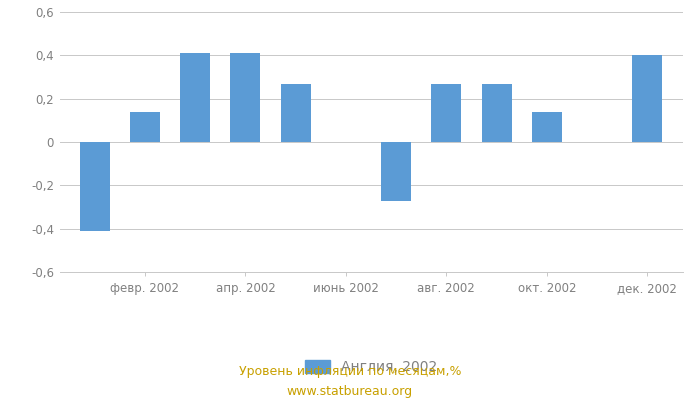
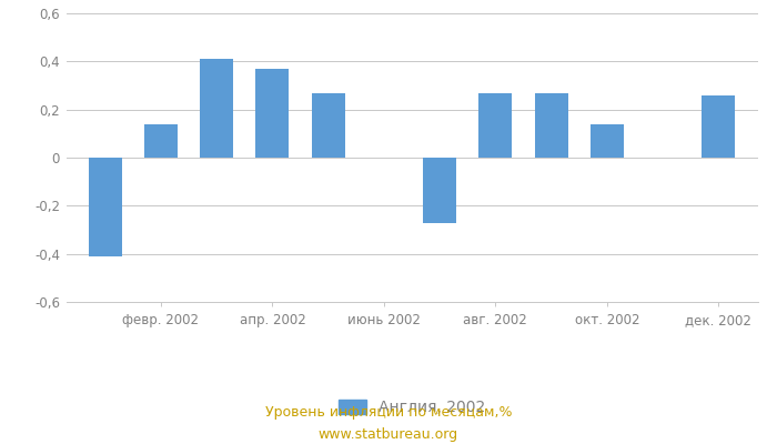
апр. 2002: 0,41 -> 0,37
дек. 2002: 0,40 -> 0,26
